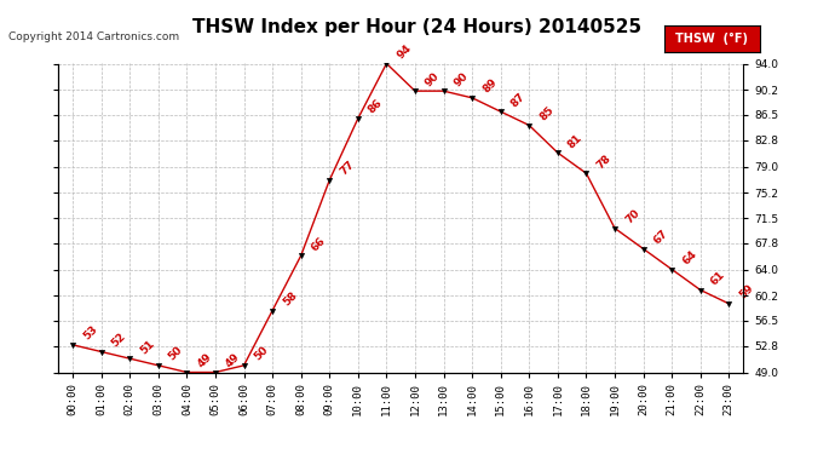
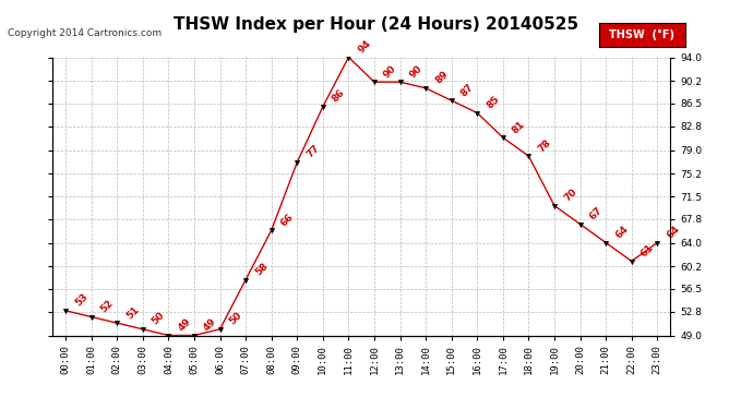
23:00: 59 -> 64
